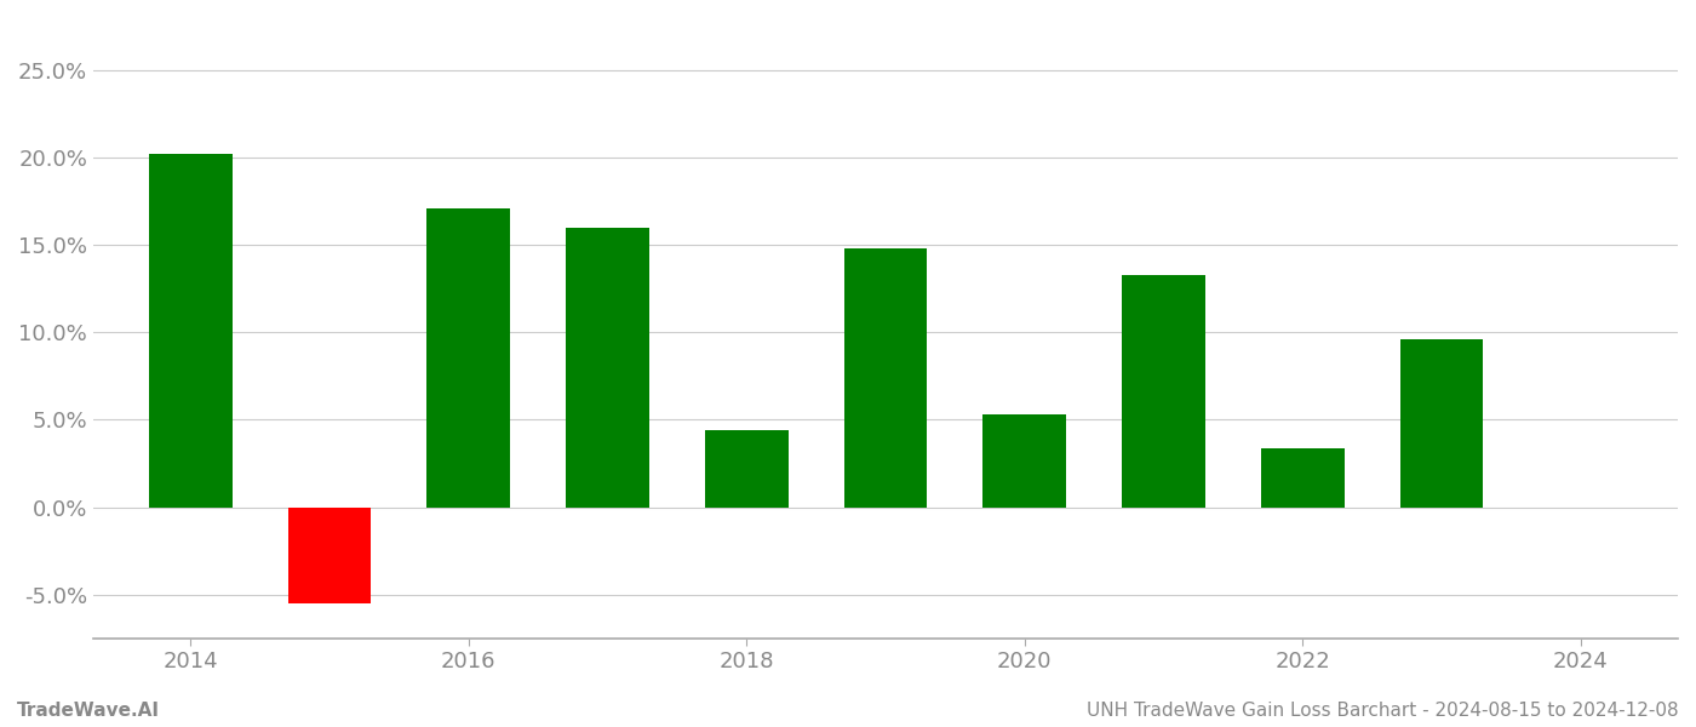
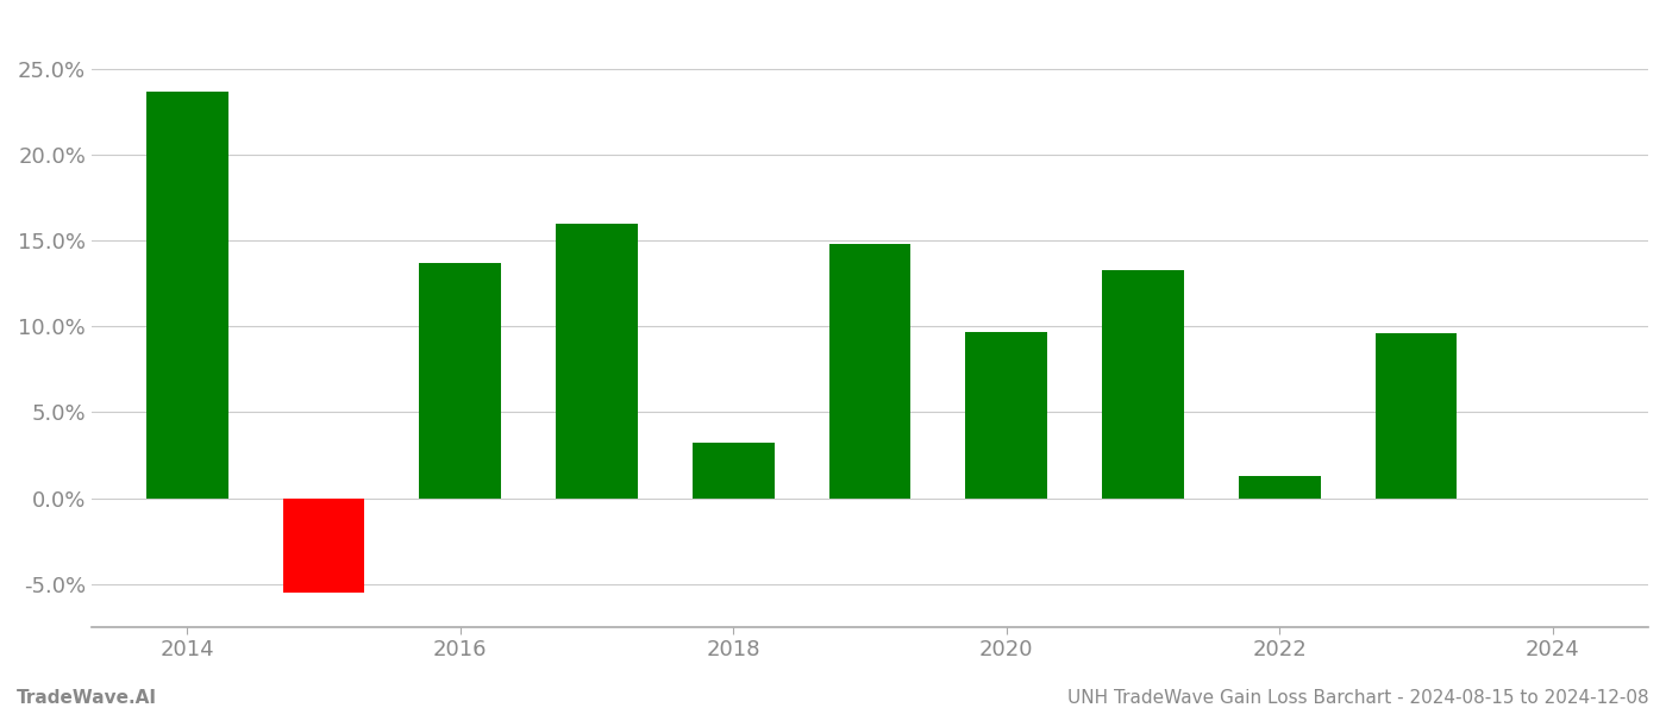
2014: 20.2% -> 23.7%
2016: 17.1% -> 13.7%
2018: 4.4% -> 3.2%
2020: 5.3% -> 9.7%
2022: 3.4% -> 1.3%
